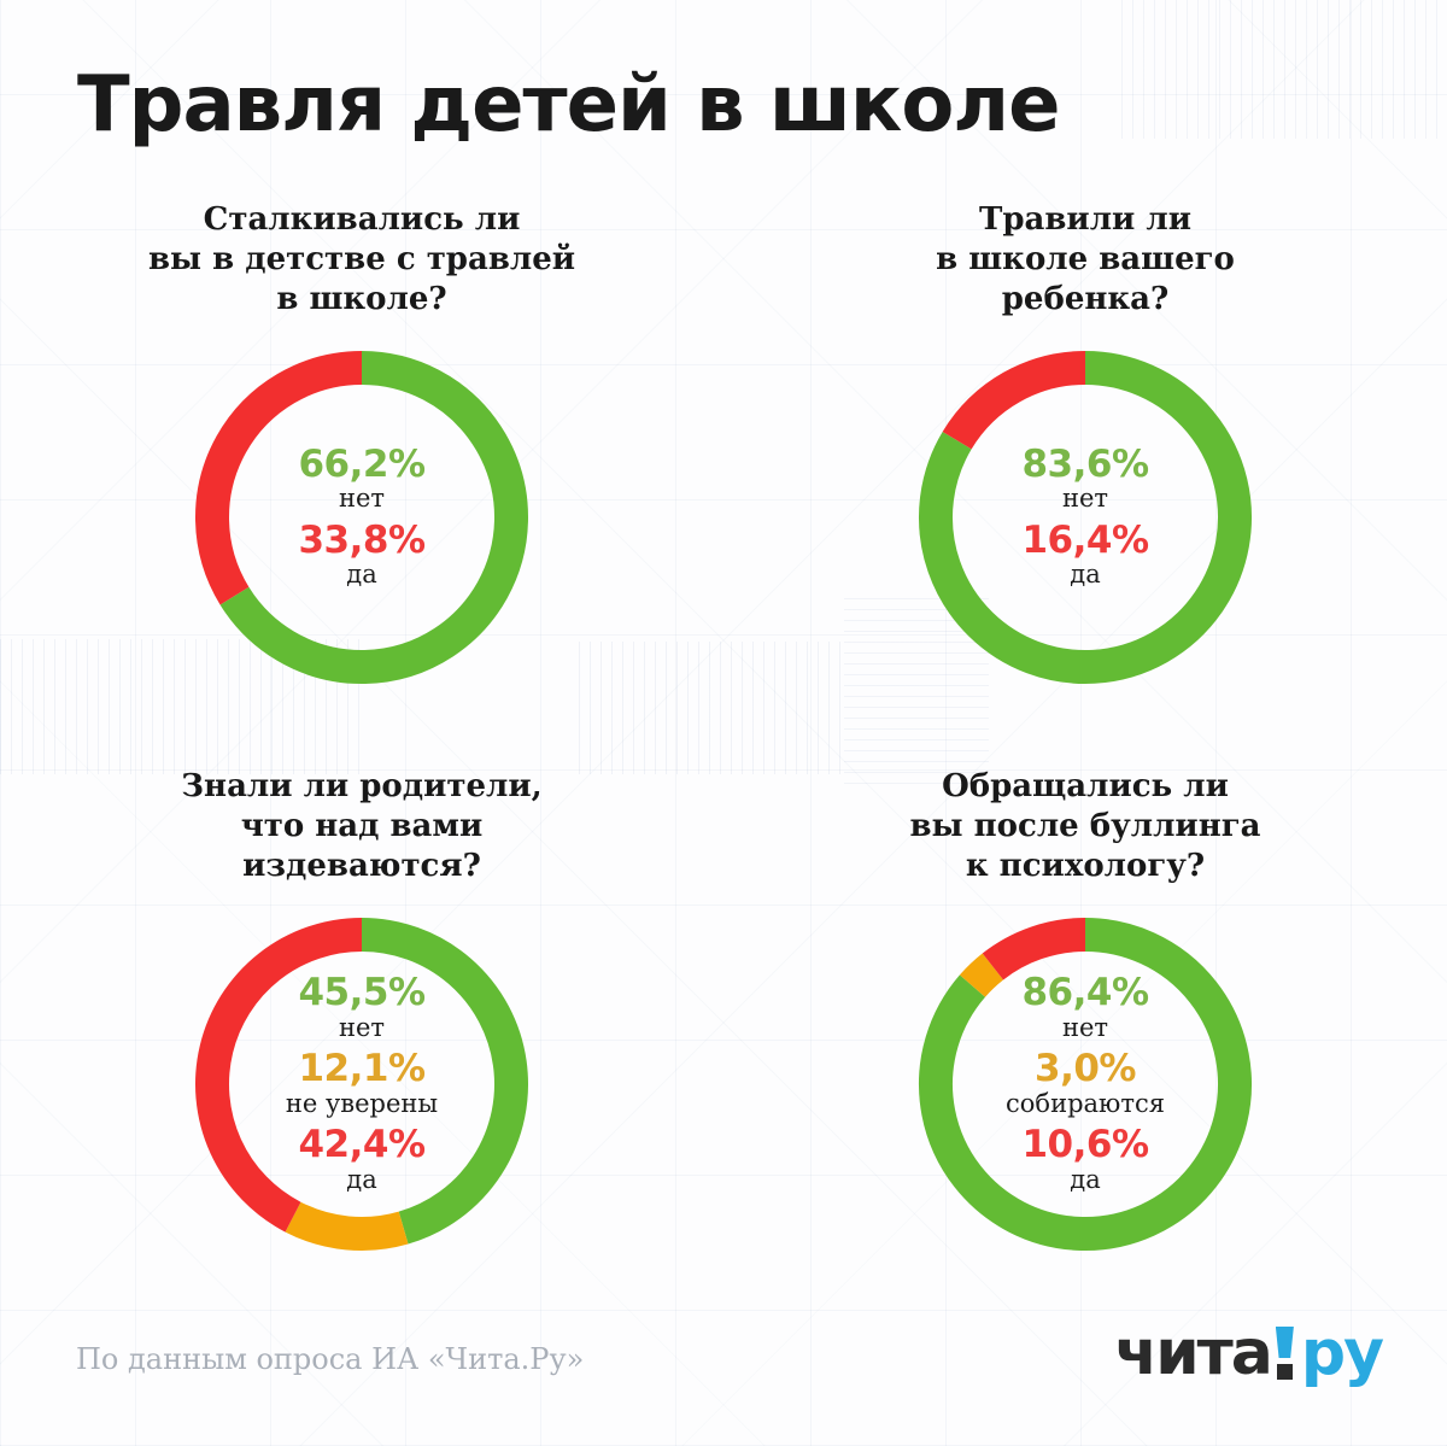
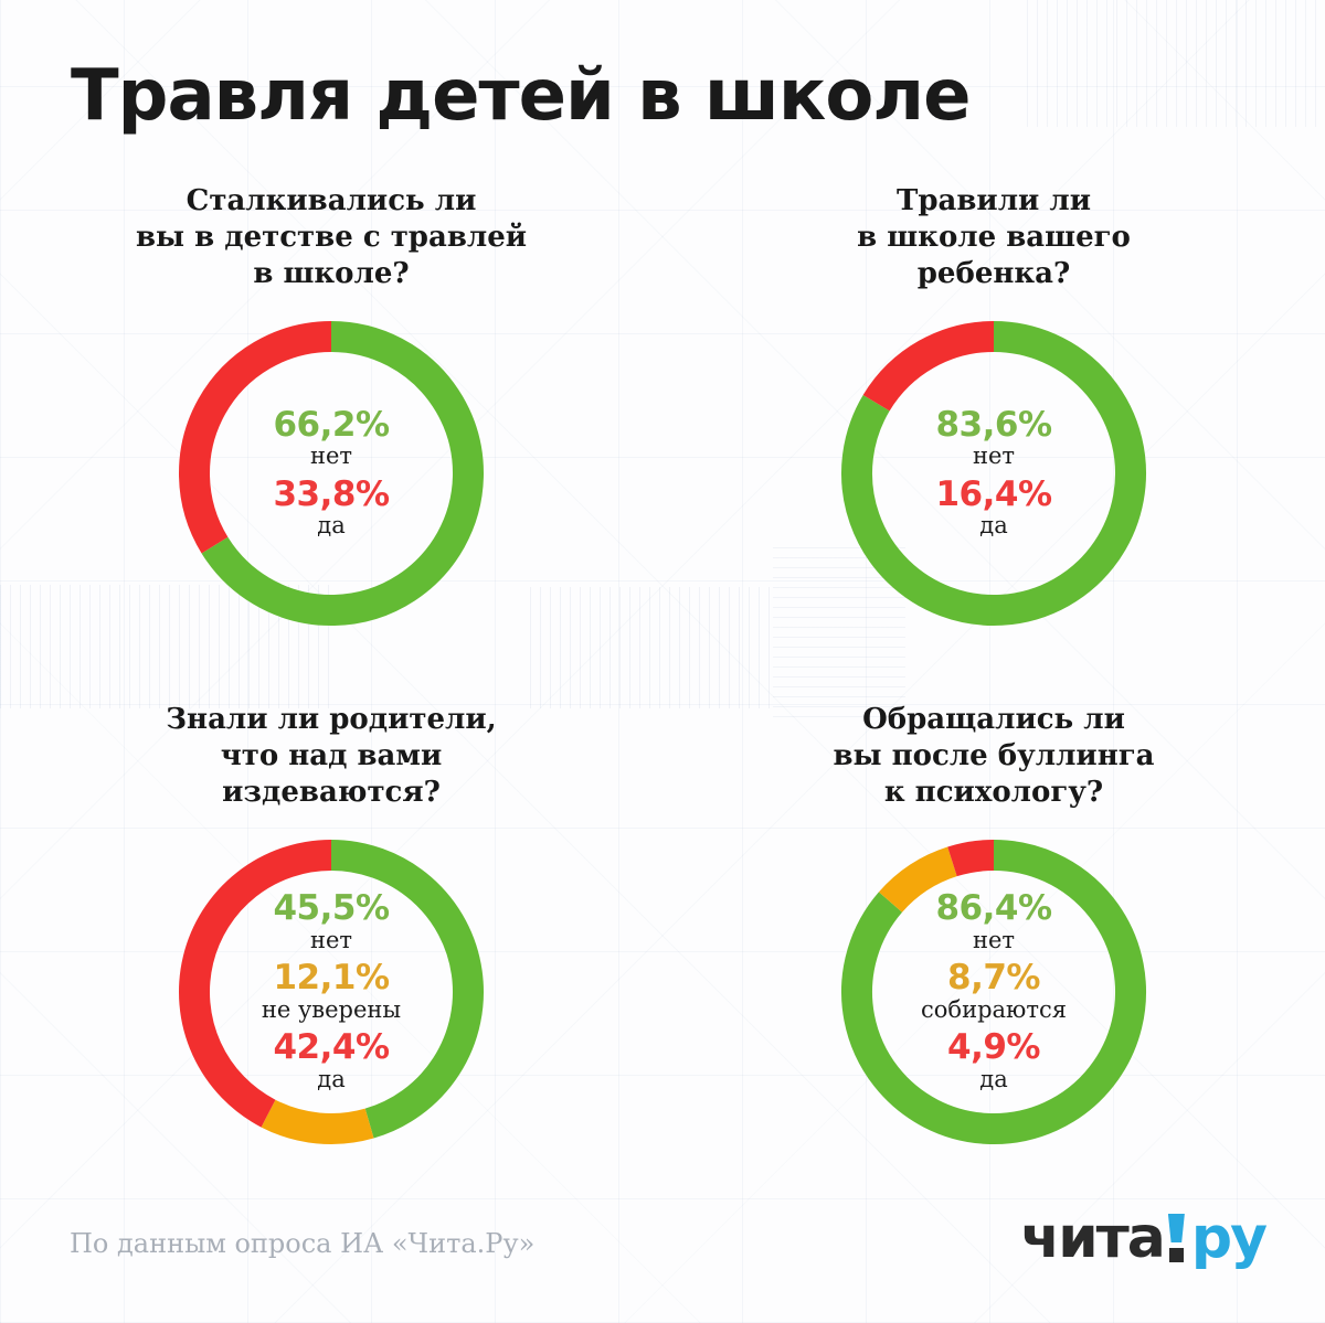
Обращались ли вы после буллинга к психологу?/собираются: 3,0% -> 8,7%
Обращались ли вы после буллинга к психологу?/да: 10,6% -> 4,9%
